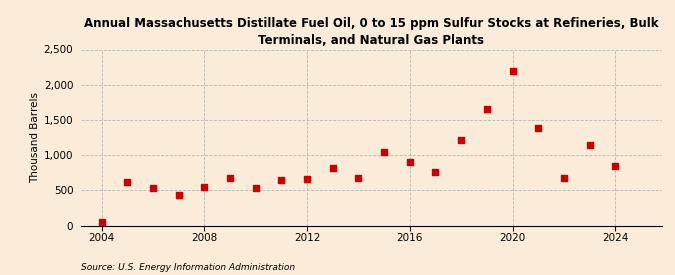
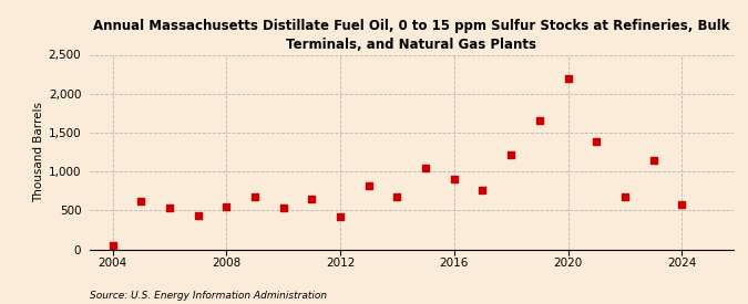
2012: 660 -> 420
2024: 840 -> 580
